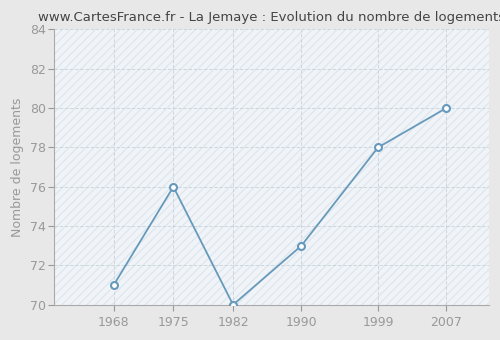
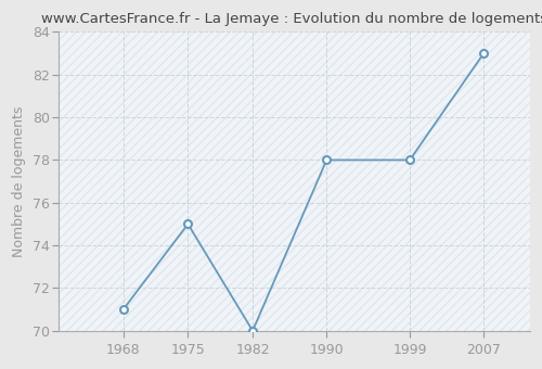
1975: 76 -> 75
1990: 73 -> 78
2007: 80 -> 83
